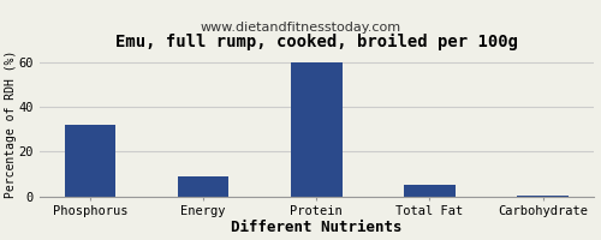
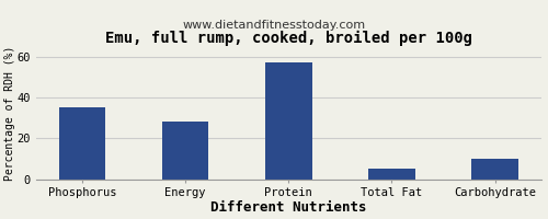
Phosphorus: 32 -> 35
Energy: 9 -> 28
Protein: 60 -> 57
Carbohydrate: 0 -> 10
